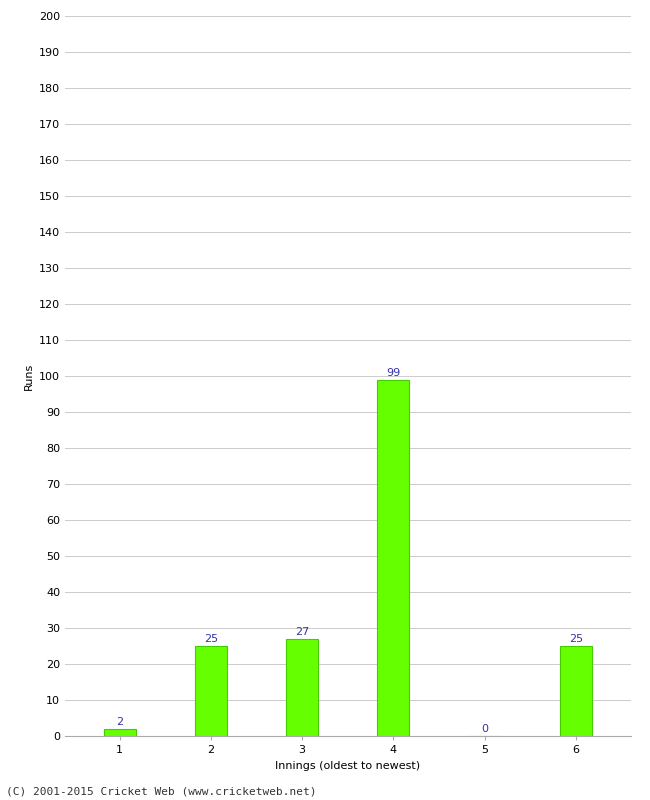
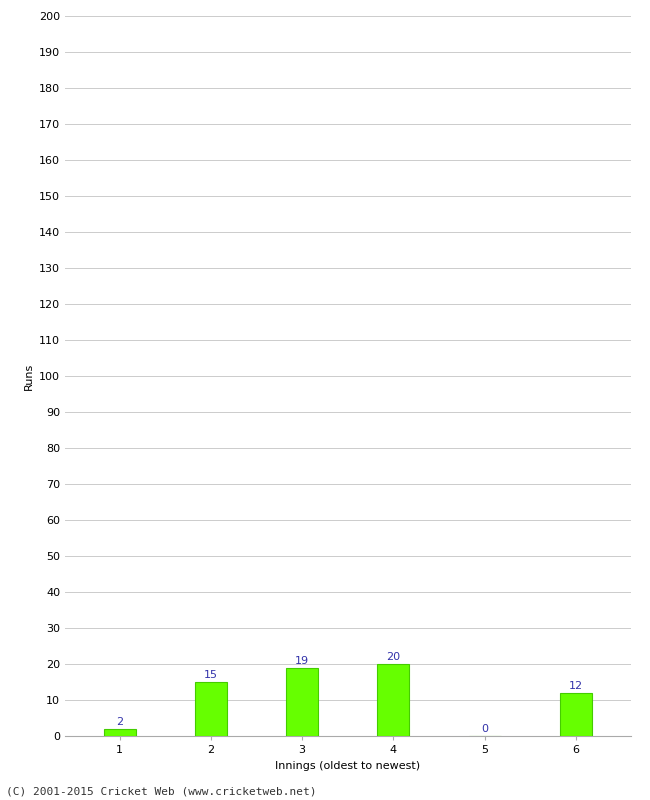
2: 25 -> 15
3: 27 -> 19
4: 99 -> 20
6: 25 -> 12
